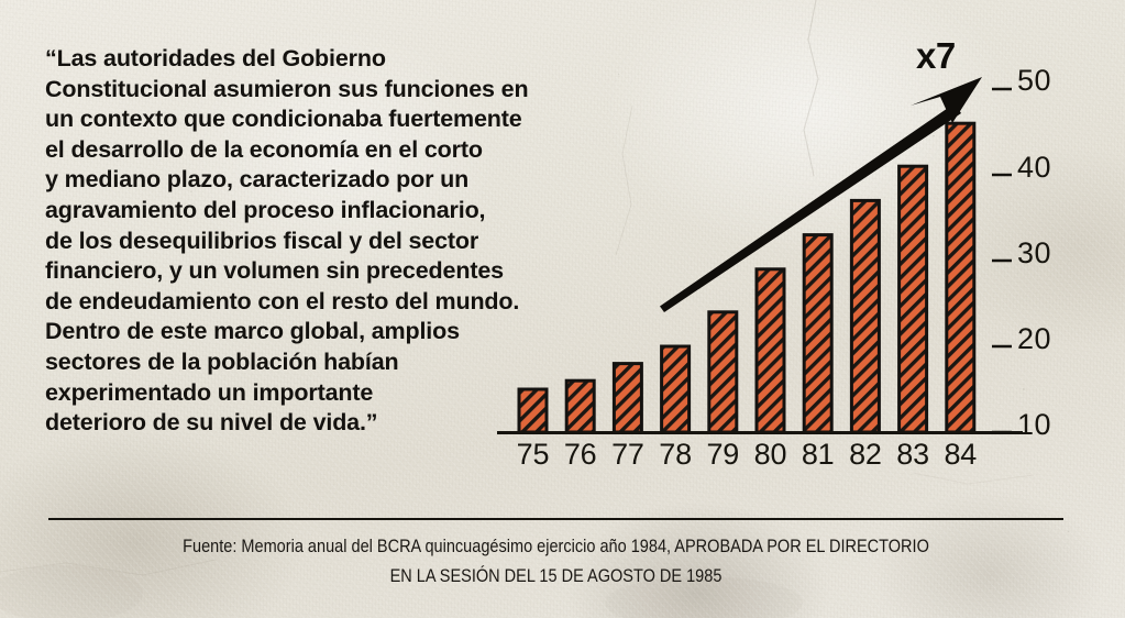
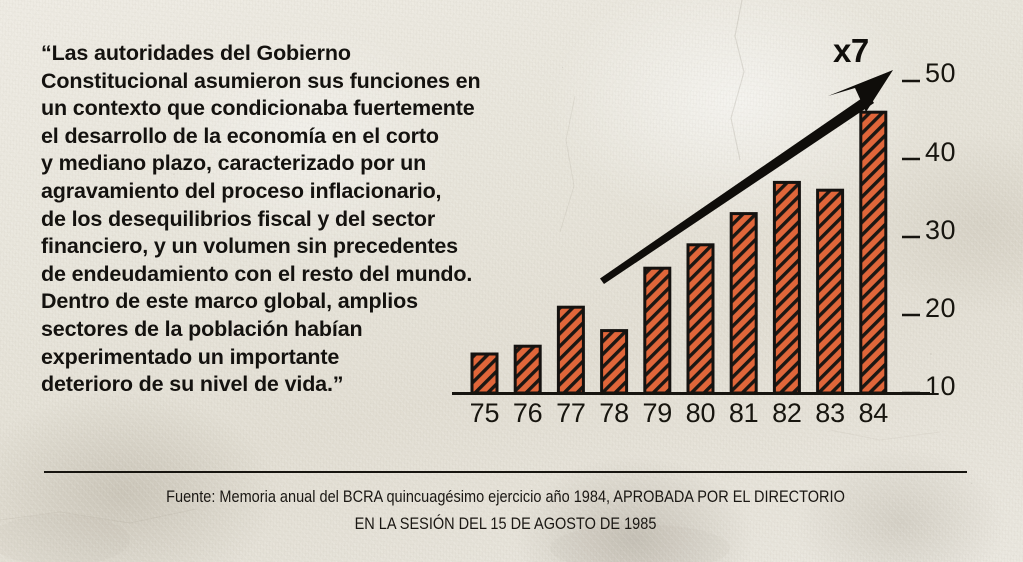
77: 18 -> 21
78: 20 -> 18
79: 24 -> 26
83: 41 -> 36
